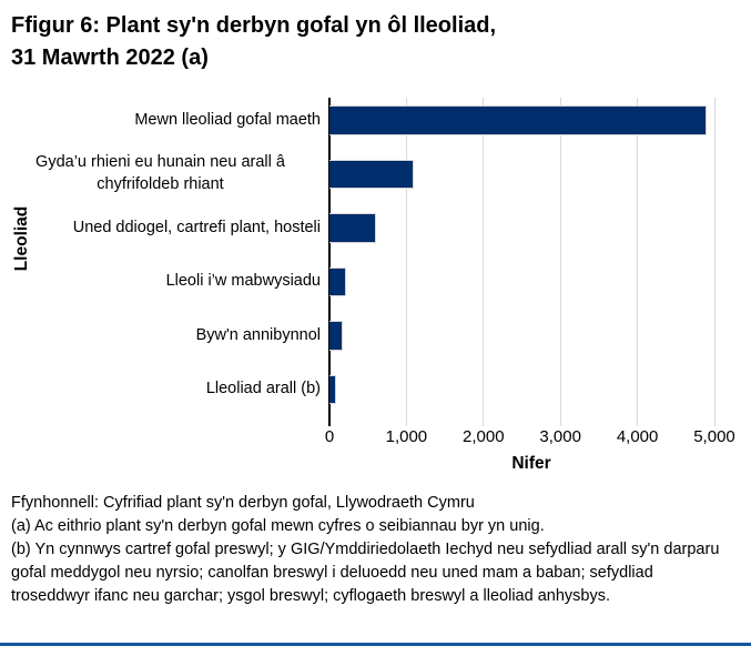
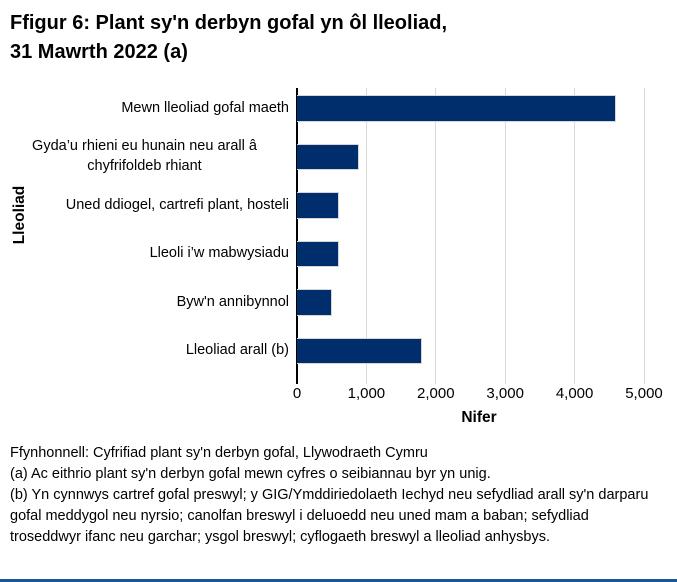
Mewn lleoliad gofal maeth: 4900 -> 4600
Gyda’u rhieni eu hunain neu arall â chyfrifoldeb rhiant: 1100 -> 900
Lleoli i’w mabwysiadu: 200 -> 600
Byw'n annibynnol: 200 -> 500
Lleoliad arall (b): 100 -> 1800
